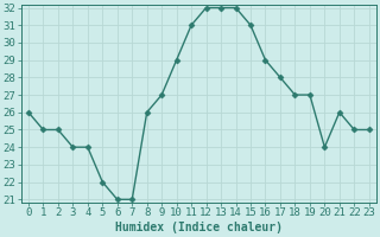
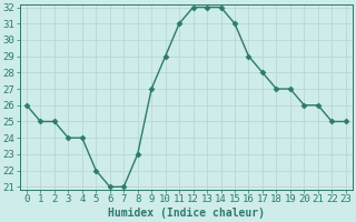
8: 26 -> 23
20: 24 -> 26
